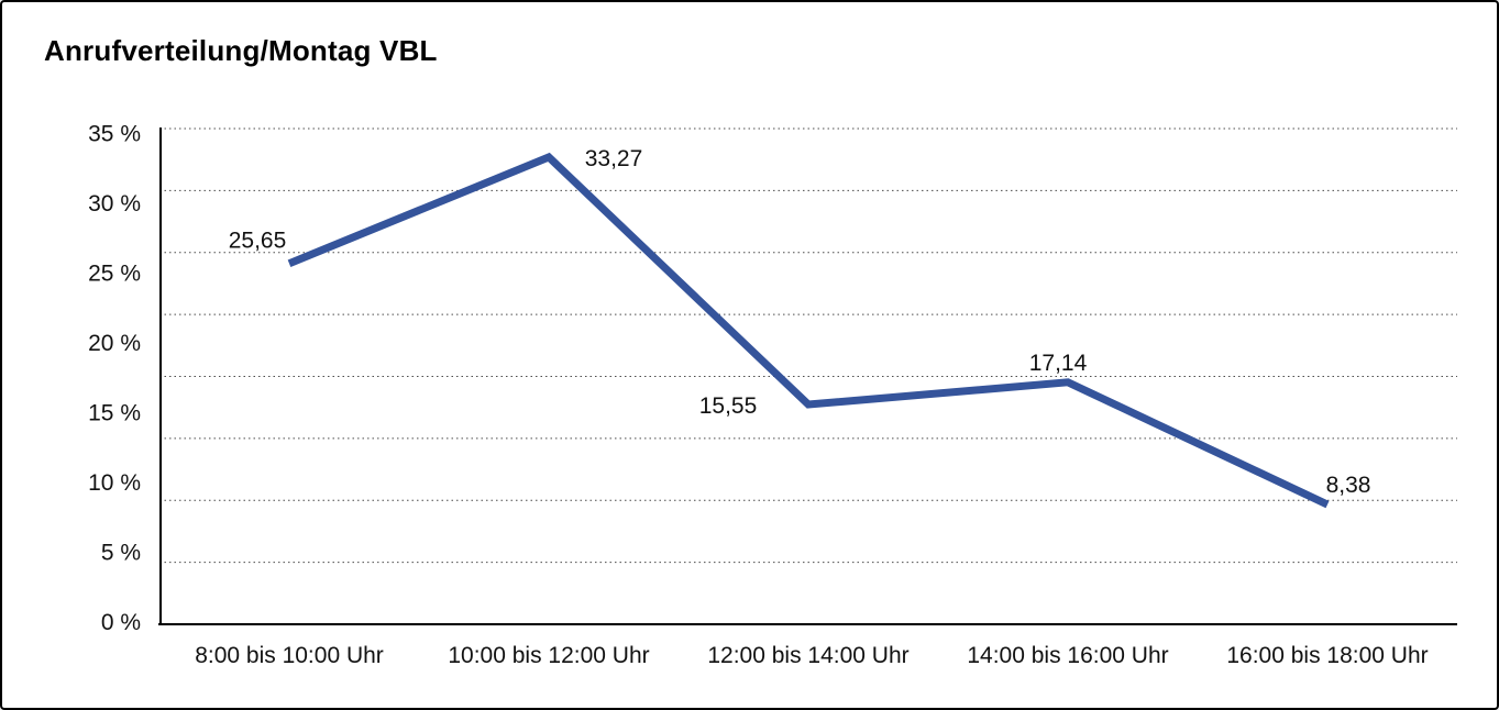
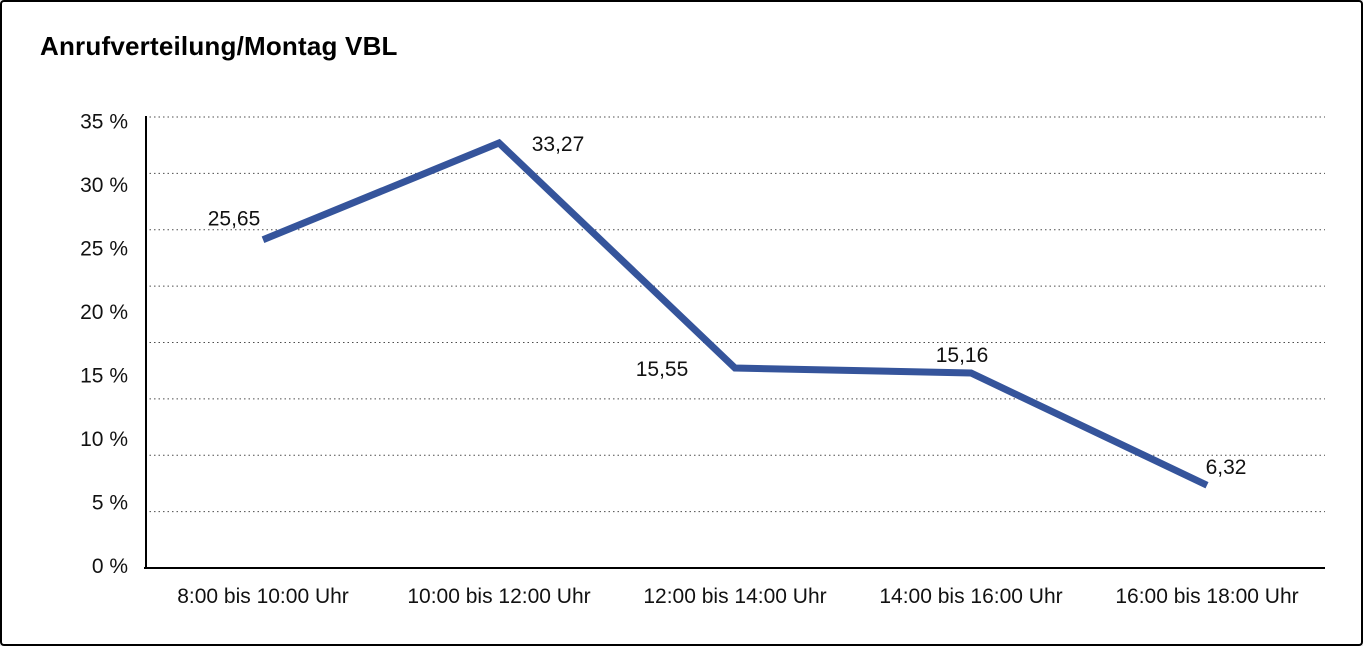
14:00 bis 16:00 Uhr: 17,14 -> 15,16
16:00 bis 18:00 Uhr: 8,38 -> 6,32
